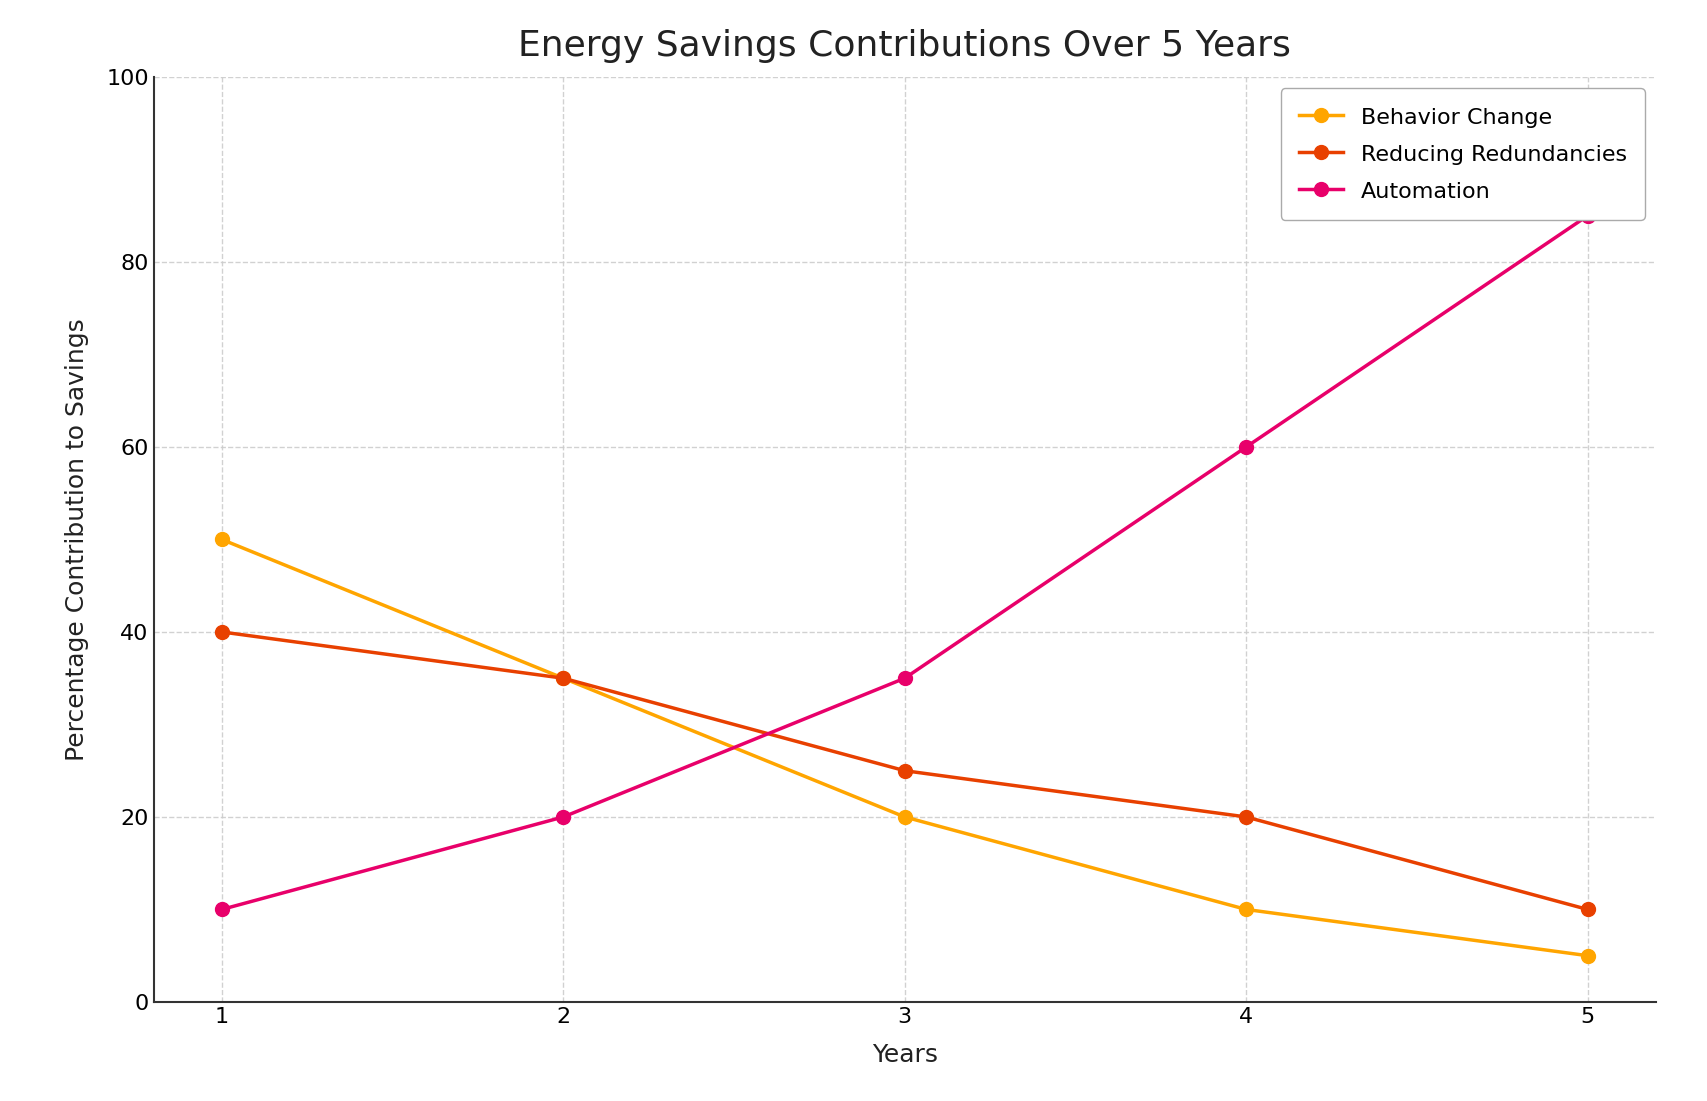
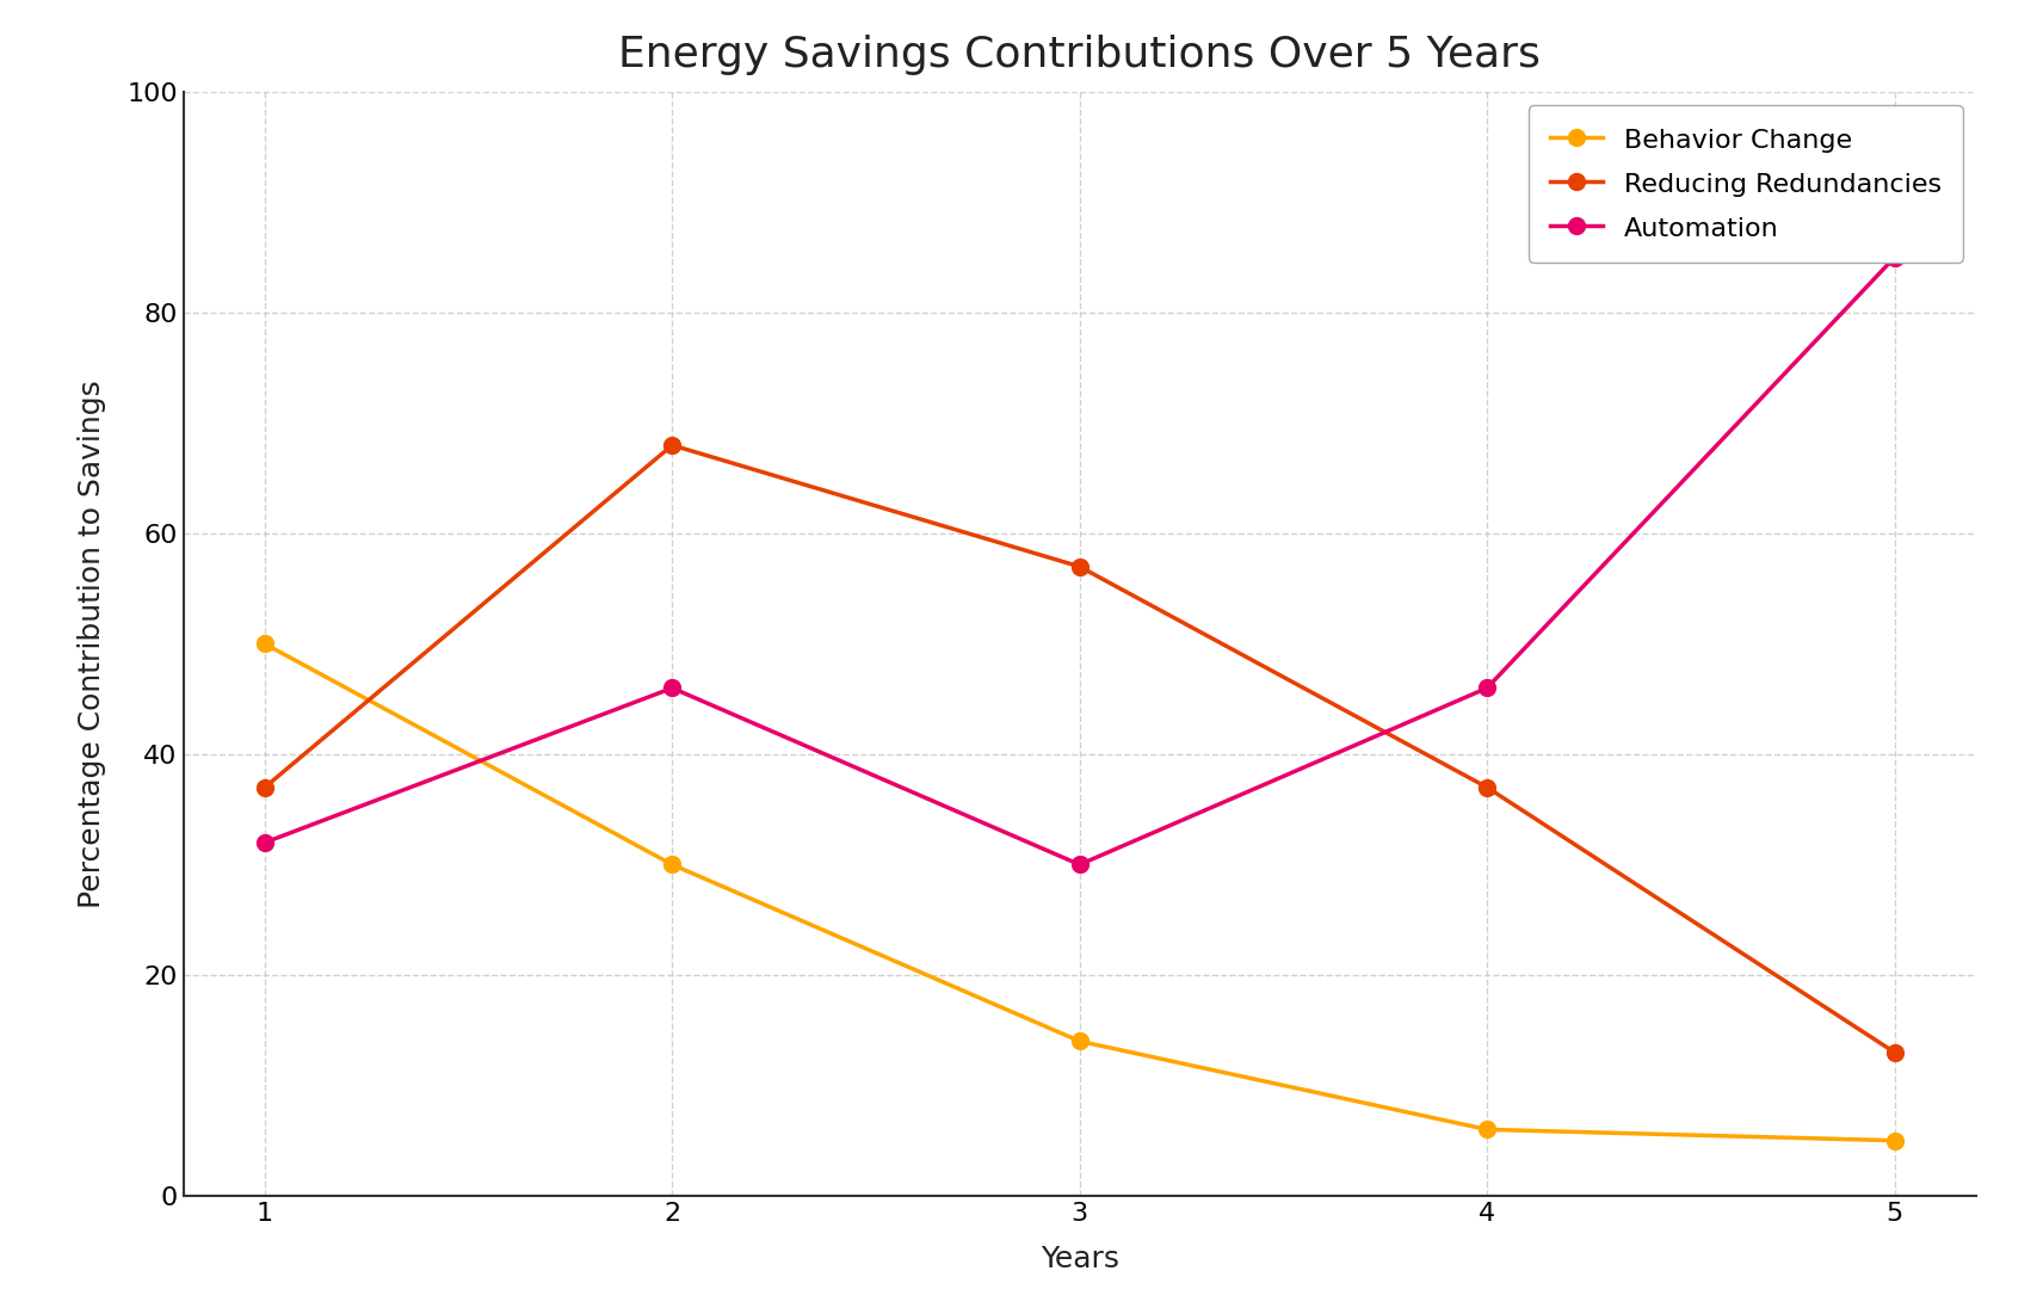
Reducing Redundancies/1: 40 -> 37
Automation/1: 10 -> 32
Behavior Change/2: 35 -> 30
Reducing Redundancies/2: 35 -> 68
Automation/2: 20 -> 46
Behavior Change/3: 20 -> 14
Reducing Redundancies/3: 25 -> 57
Automation/3: 35 -> 30
Behavior Change/4: 10 -> 6
Reducing Redundancies/4: 20 -> 37
Automation/4: 60 -> 46
Reducing Redundancies/5: 10 -> 13
